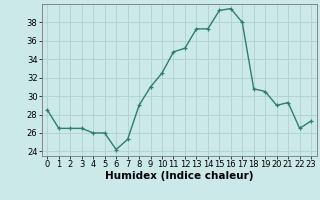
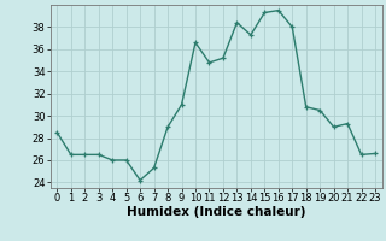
10: 32.5 -> 36.6
13: 37.3 -> 38.4
23: 27.3 -> 26.6
